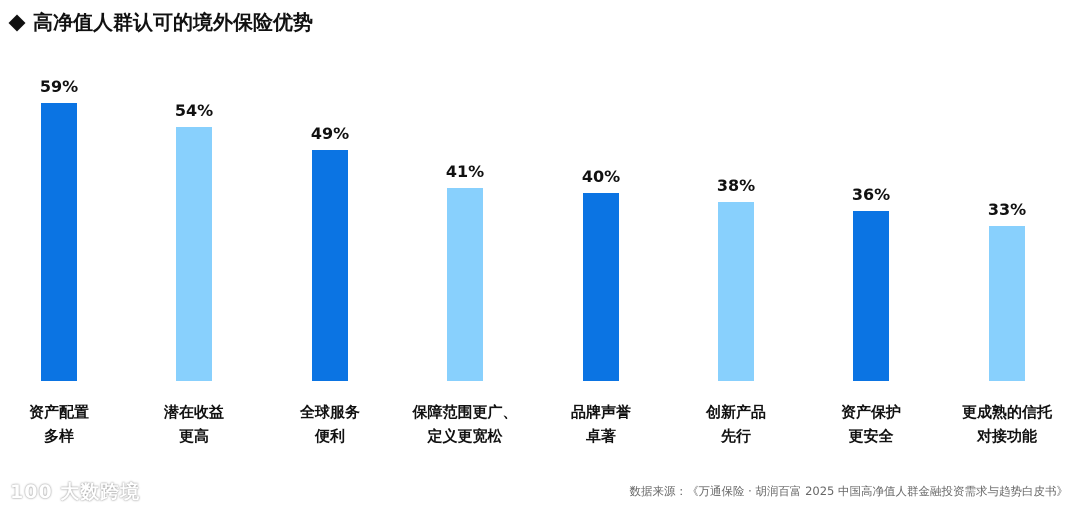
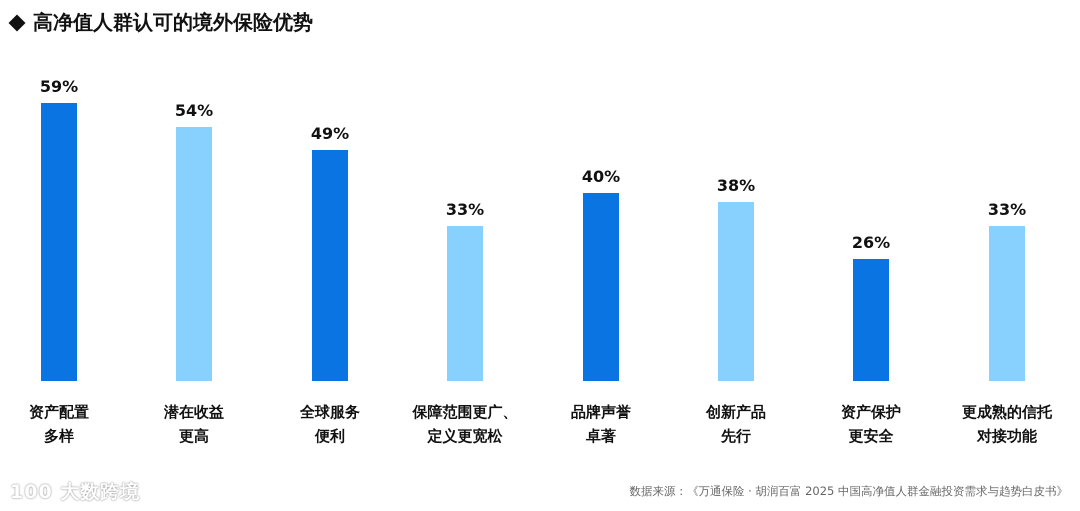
保障范围更广、定义更宽松: 41% -> 33%
资产保护更安全: 36% -> 26%
